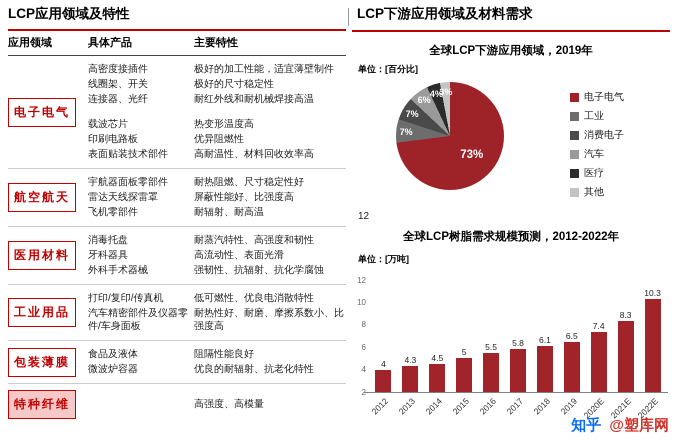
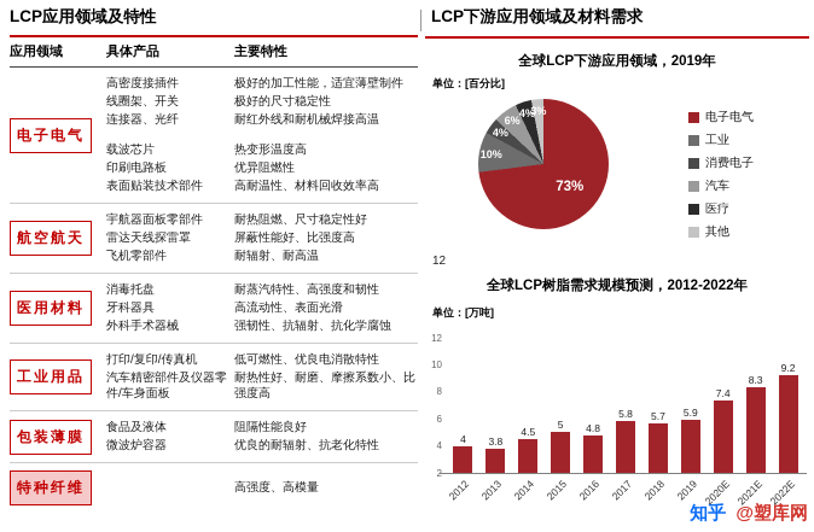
全球LCP下游应用领域，2019年/工业: 7% -> 10%
全球LCP下游应用领域，2019年/消费电子: 7% -> 4%
全球LCP树脂需求规模预测，2012-2022年/2013: 4.3 -> 3.8
全球LCP树脂需求规模预测，2012-2022年/2016: 5.5 -> 4.8
全球LCP树脂需求规模预测，2012-2022年/2018: 6.1 -> 5.7
全球LCP树脂需求规模预测，2012-2022年/2019: 6.5 -> 5.9
全球LCP树脂需求规模预测，2012-2022年/2022E: 10.3 -> 9.2
